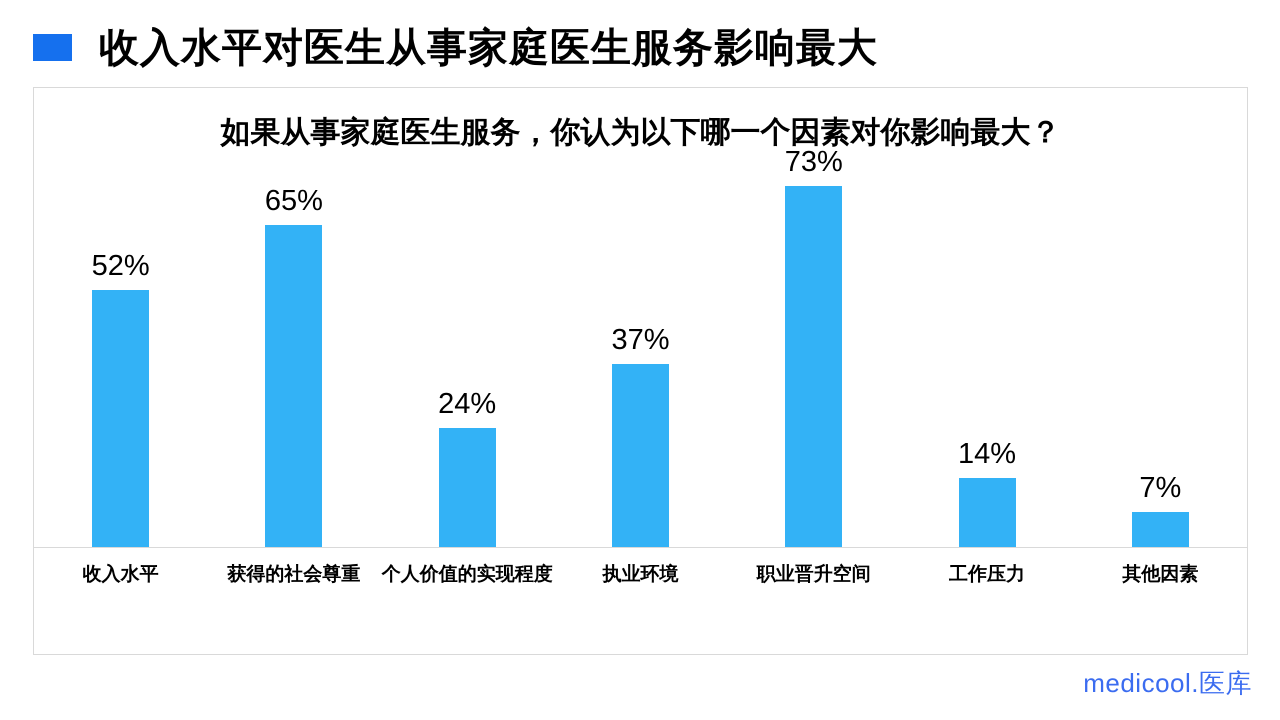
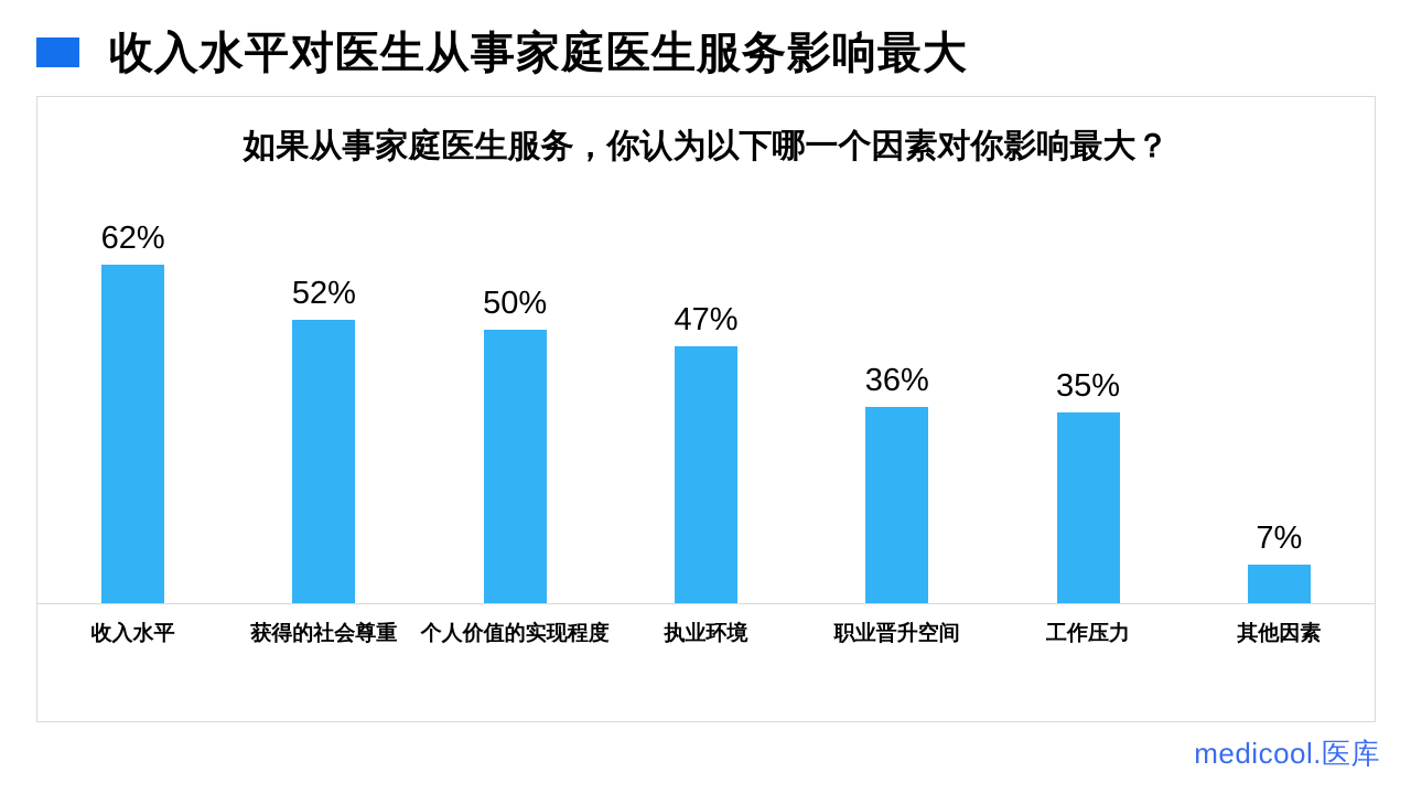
收入水平: 52% -> 62%
获得的社会尊重: 65% -> 52%
个人价值的实现程度: 24% -> 50%
执业环境: 37% -> 47%
职业晋升空间: 73% -> 36%
工作压力: 14% -> 35%
